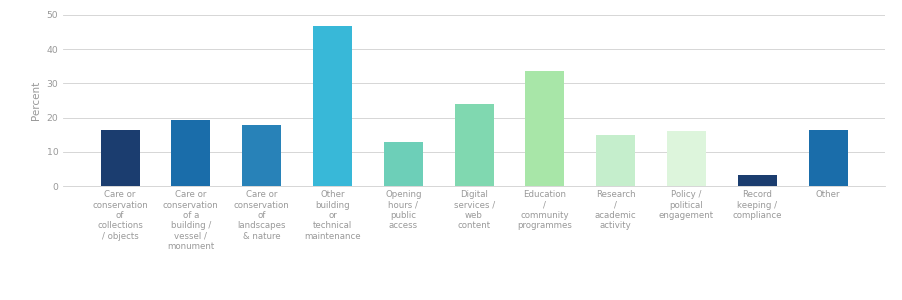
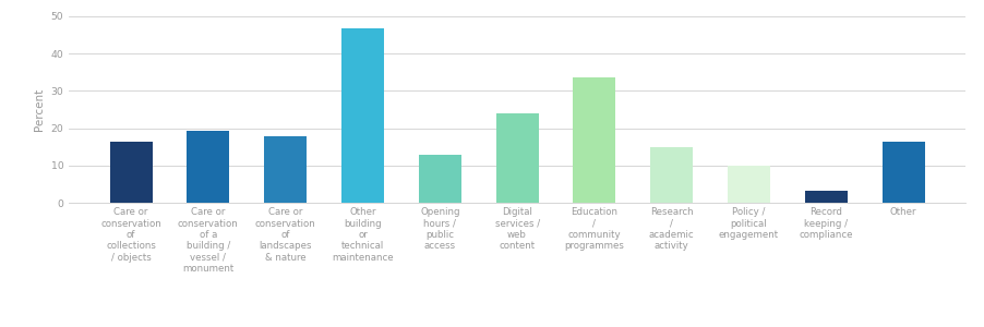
Policy / political engagement: 16.0 -> 10.0
